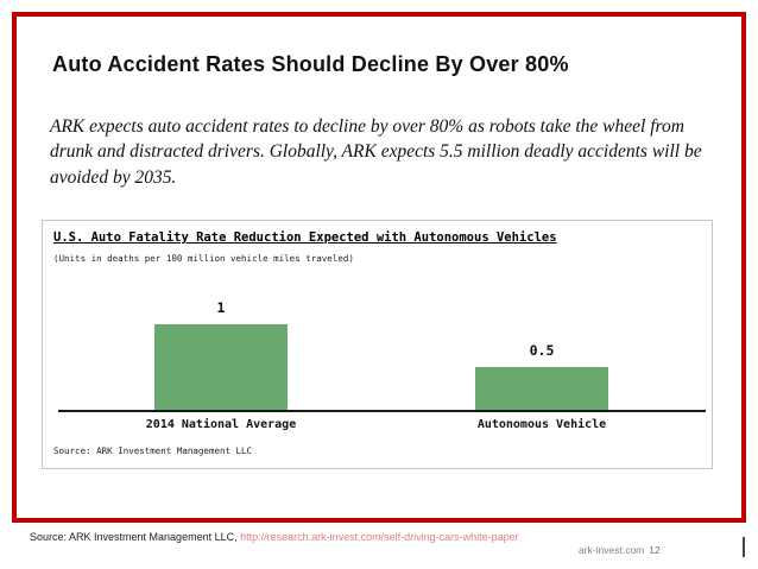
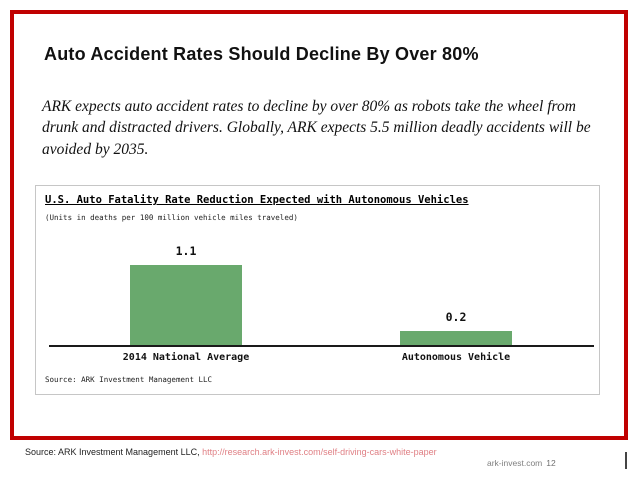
2014 National Average: 1 -> 1.1
Autonomous Vehicle: 0.5 -> 0.2
